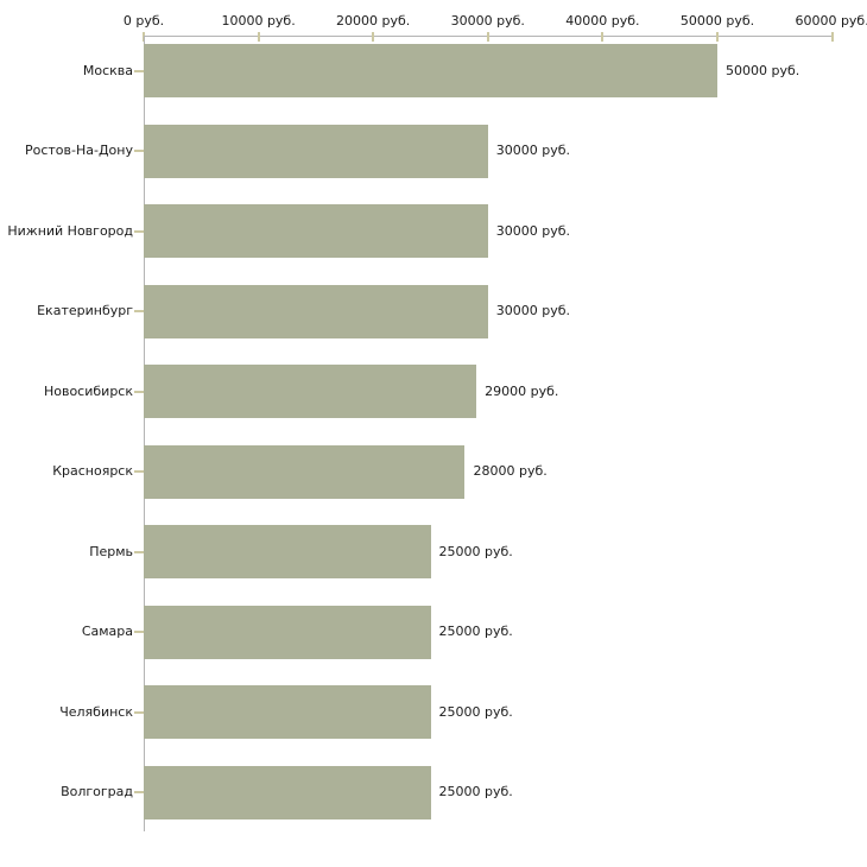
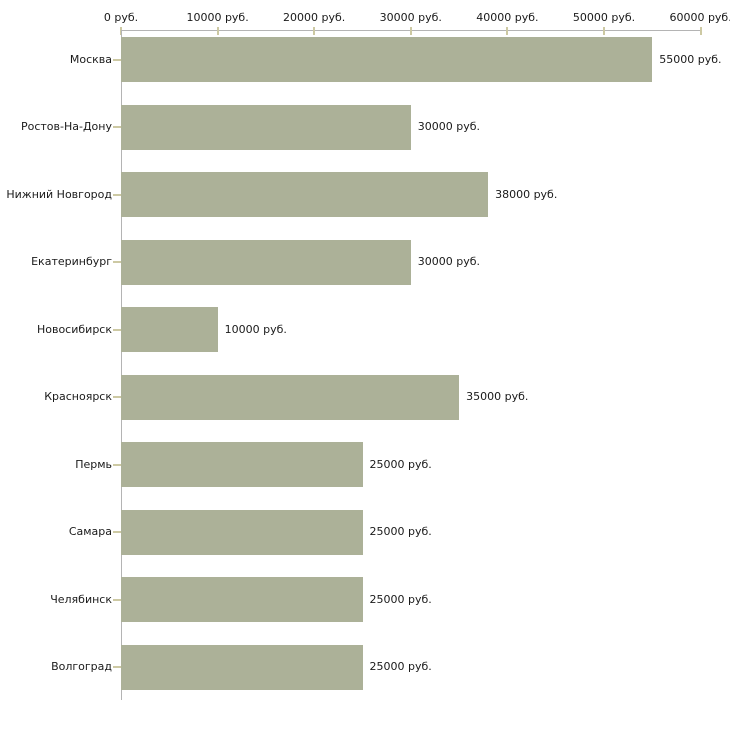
Москва: 50000 -> 55000
Нижний Новгород: 30000 -> 38000
Новосибирск: 29000 -> 10000
Красноярск: 28000 -> 35000
